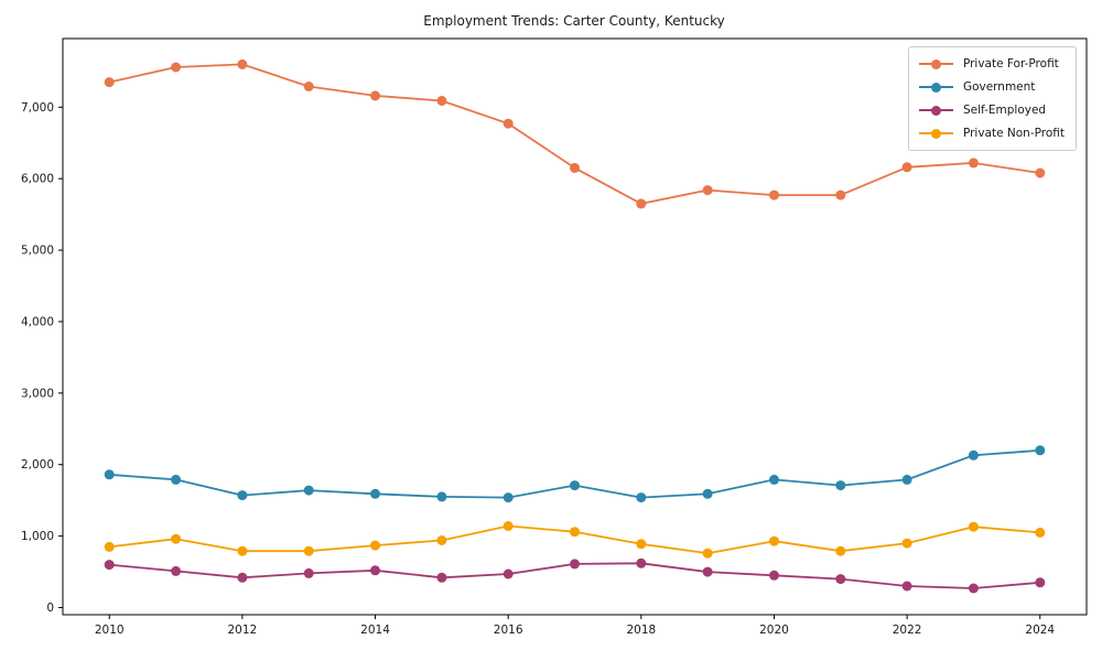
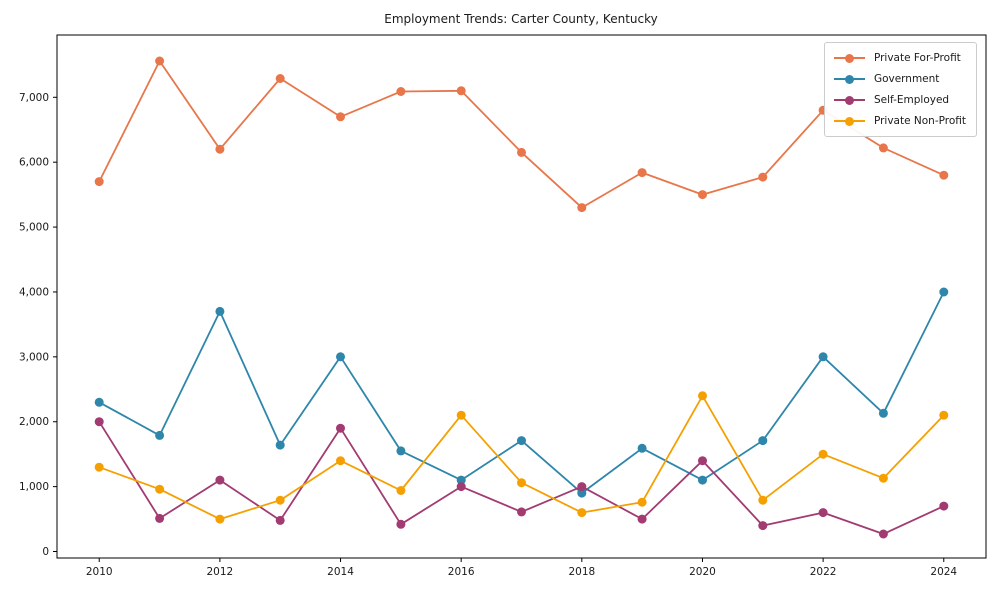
Private For-Profit/2010: 7400 -> 5700
Government/2010: 1900 -> 2300
Self-Employed/2010: 600 -> 2000
Private Non-Profit/2010: 800 -> 1300
Private For-Profit/2012: 7600 -> 6200
Government/2012: 1600 -> 3700
Self-Employed/2012: 400 -> 1100
Private Non-Profit/2012: 800 -> 500
Private For-Profit/2014: 7200 -> 6700
Government/2014: 1600 -> 3000
Self-Employed/2014: 500 -> 1900
Private Non-Profit/2014: 900 -> 1400
Private For-Profit/2016: 6800 -> 7100
Government/2016: 1500 -> 1100
Self-Employed/2016: 500 -> 1000
Private Non-Profit/2016: 1100 -> 2100
Private For-Profit/2018: 5600 -> 5300
Government/2018: 1500 -> 900
Self-Employed/2018: 600 -> 1000
Private Non-Profit/2018: 900 -> 600
Private For-Profit/2020: 5800 -> 5500
Government/2020: 1800 -> 1100
Self-Employed/2020: 400 -> 1400
Private Non-Profit/2020: 900 -> 2400
Private For-Profit/2022: 6200 -> 6800
Government/2022: 1800 -> 3000
Self-Employed/2022: 300 -> 600
Private Non-Profit/2022: 900 -> 1500
Private For-Profit/2024: 6100 -> 5800
Government/2024: 2200 -> 4000
Self-Employed/2024: 400 -> 700
Private Non-Profit/2024: 1000 -> 2100
